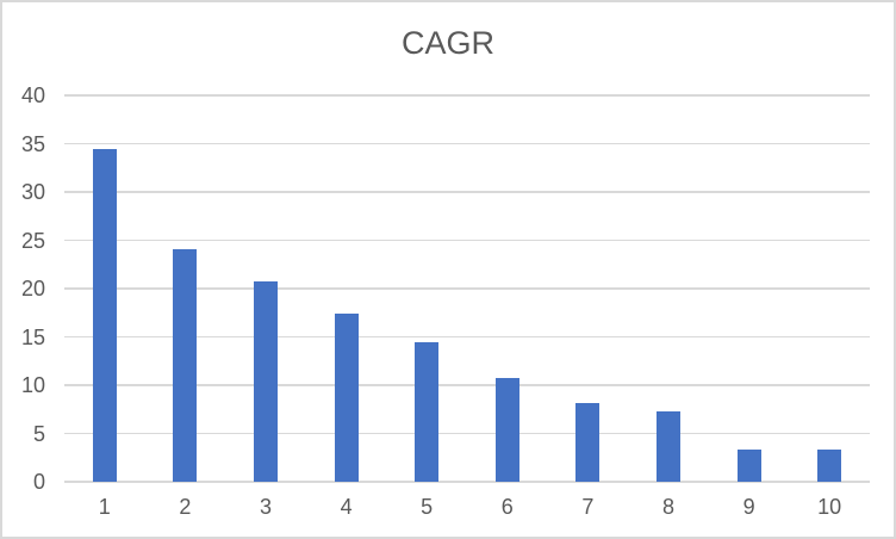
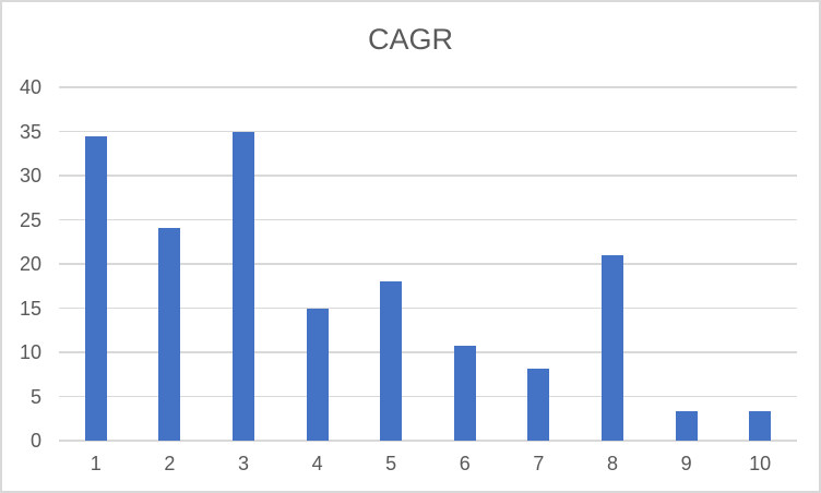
3: 21 -> 35
4: 17 -> 15
5: 14 -> 18
8: 7 -> 21
